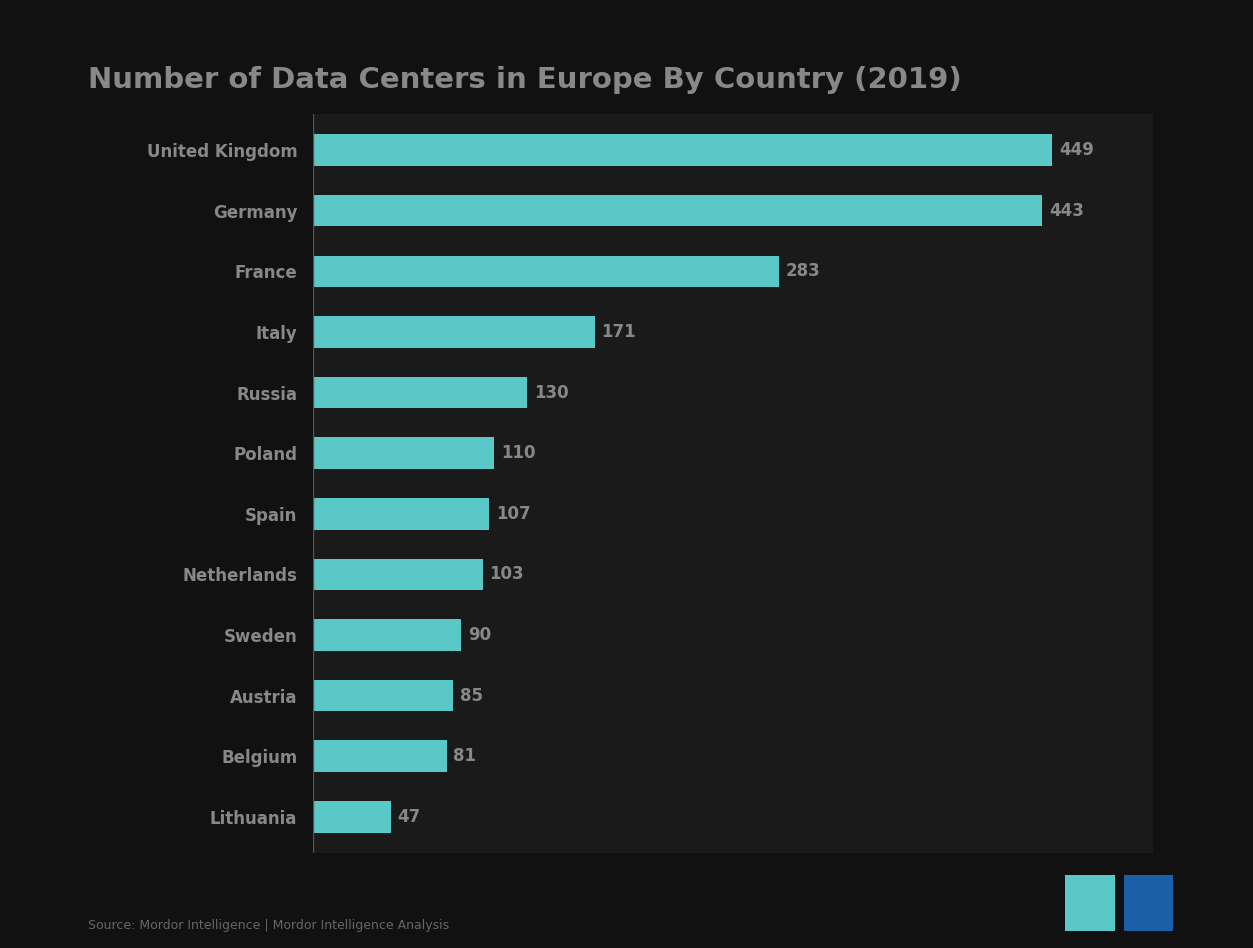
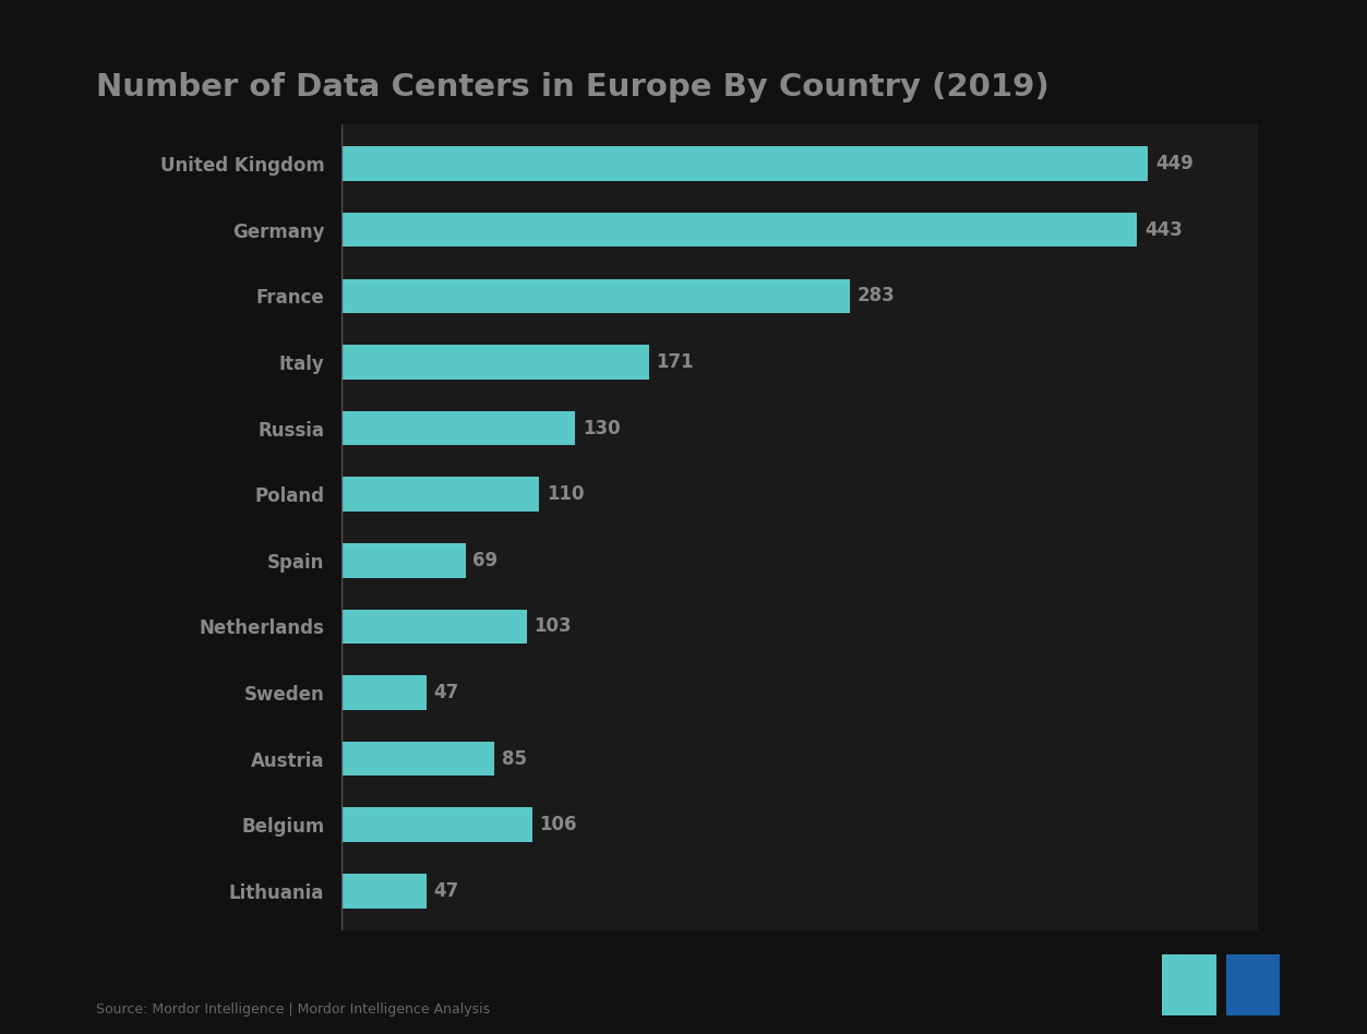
Spain: 107 -> 69
Sweden: 90 -> 47
Belgium: 81 -> 106
